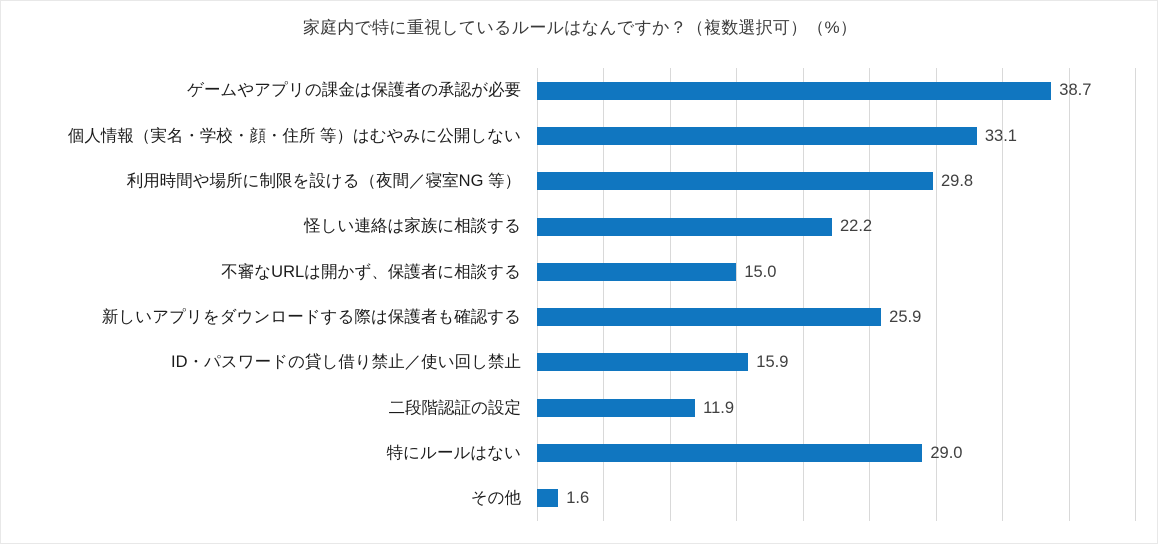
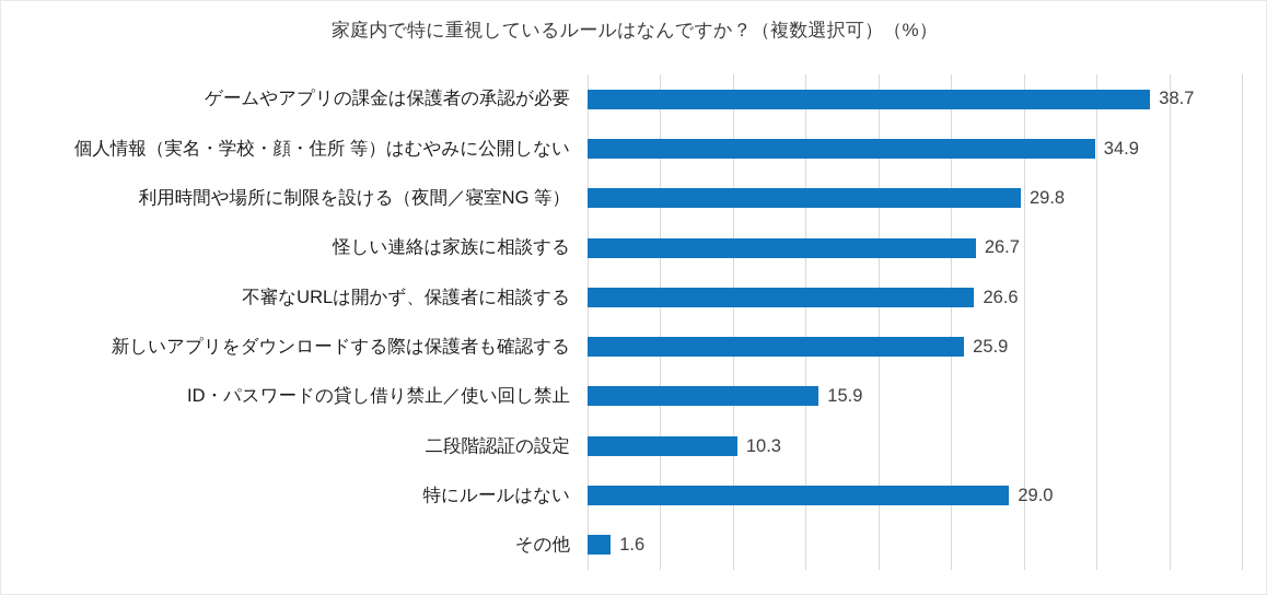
個人情報（実名・学校・顔・住所 等）はむやみに公開しない: 33.1 -> 34.9
怪しい連絡は家族に相談する: 22.2 -> 26.7
不審なURLは開かず、保護者に相談する: 15.0 -> 26.6
二段階認証の設定: 11.9 -> 10.3
